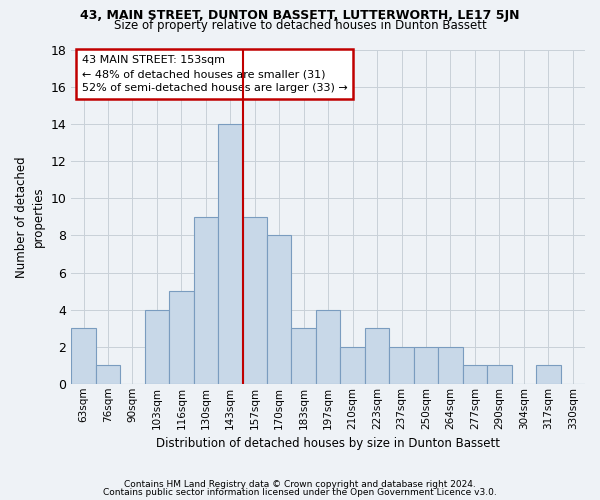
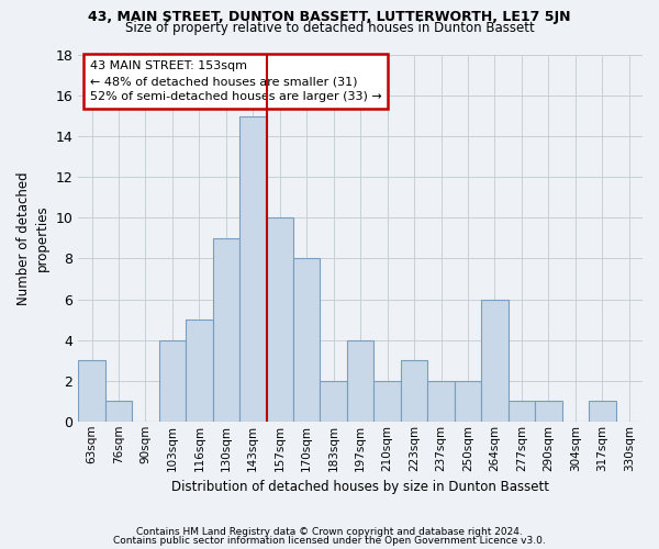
143sqm: 14 -> 15
157sqm: 9 -> 10
183sqm: 3 -> 2
264sqm: 2 -> 6
